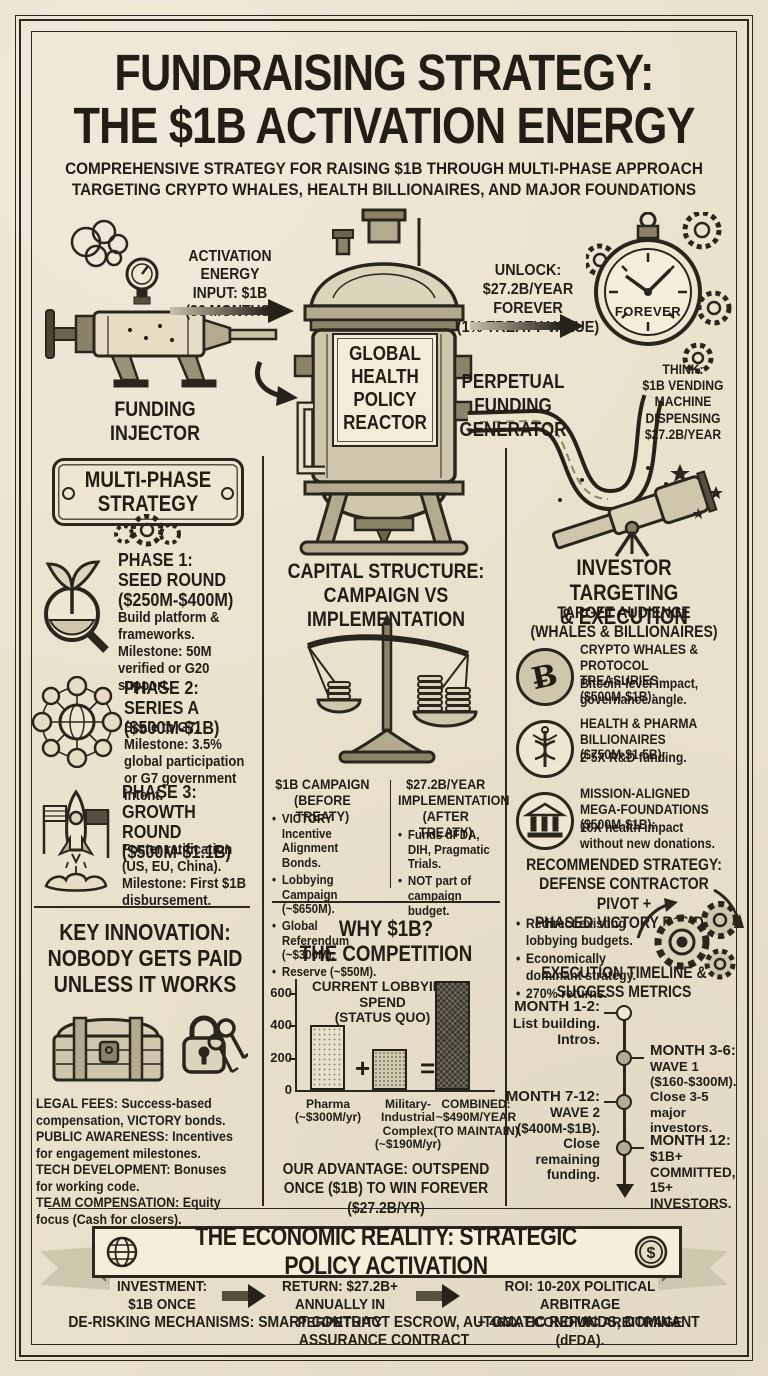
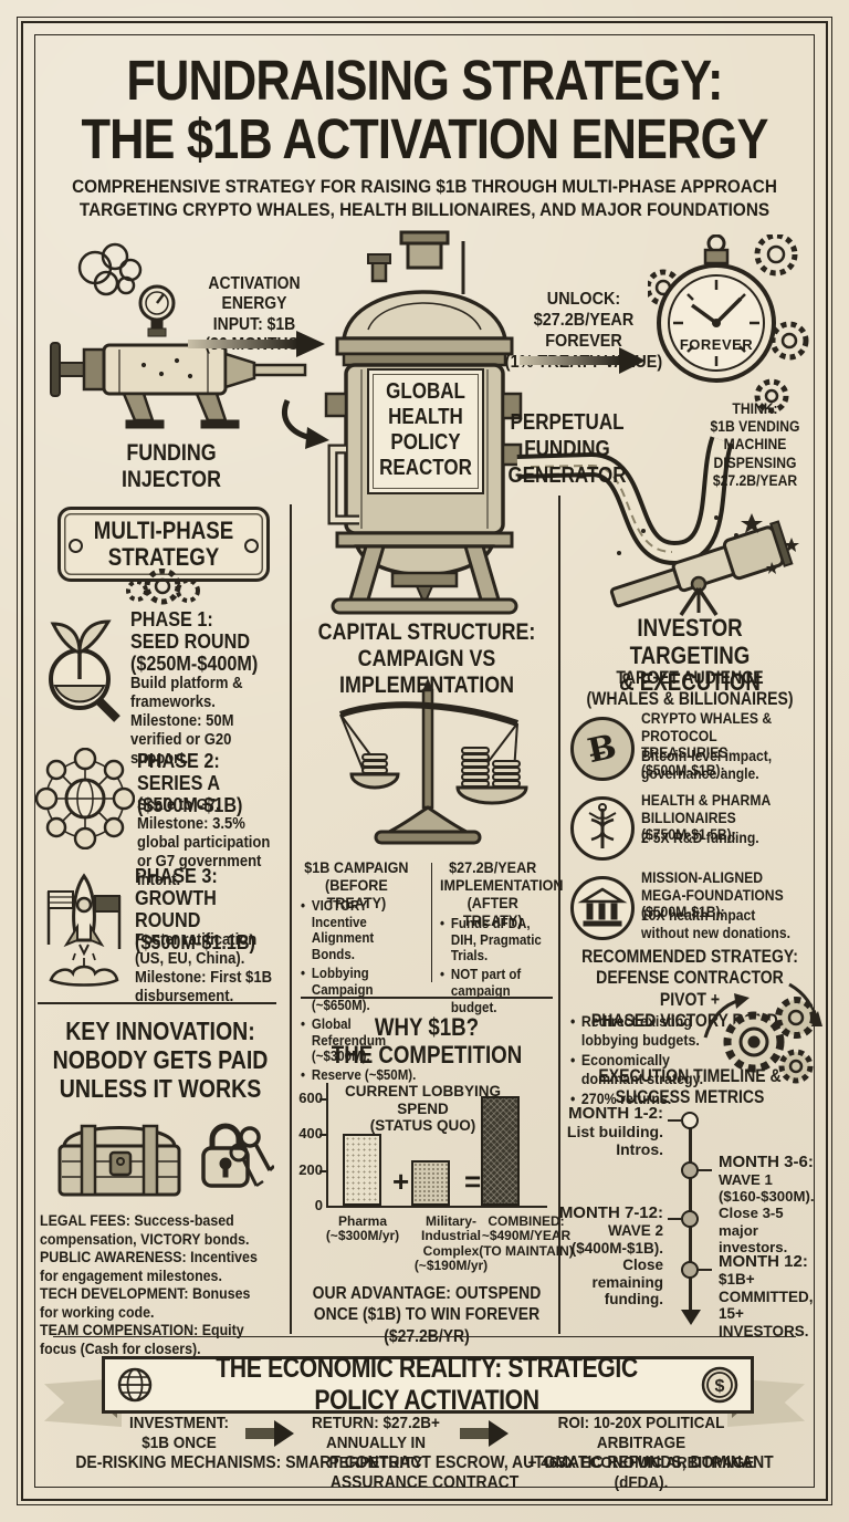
COMBINED: ~$490M/YEAR (TO MAINTAIN): 670 -> 610
